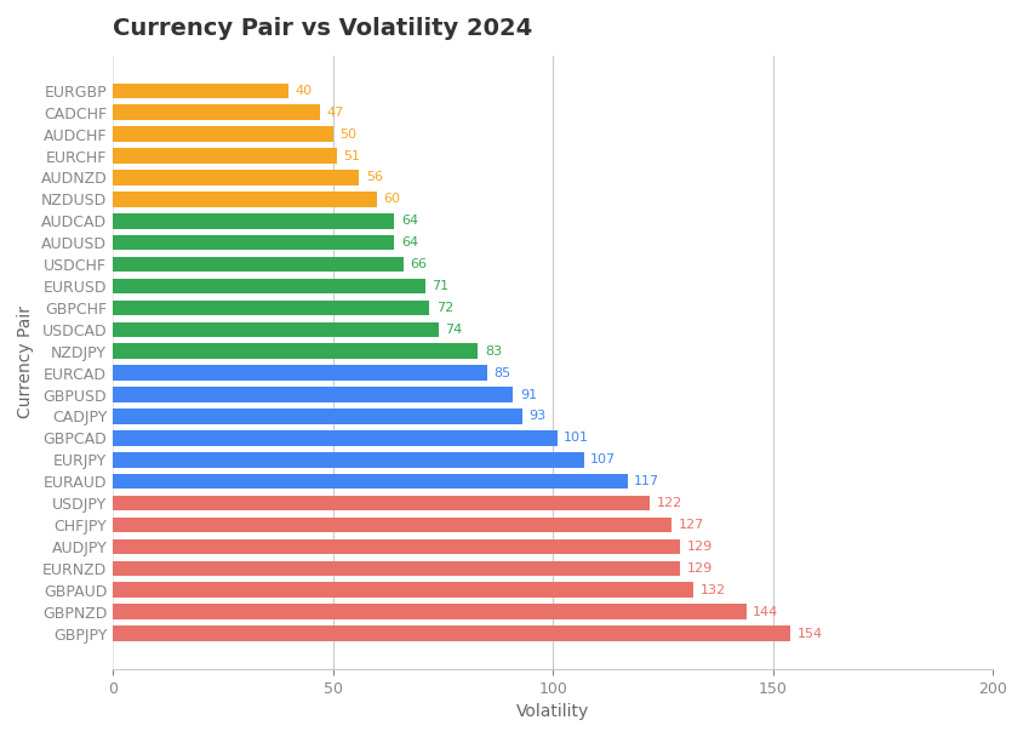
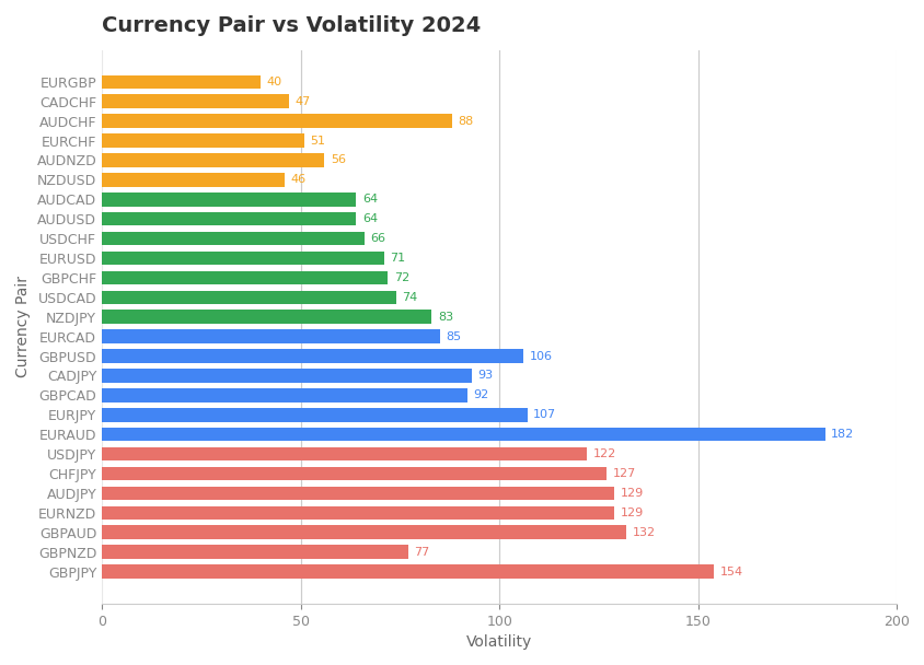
AUDCHF: 50 -> 88
NZDUSD: 60 -> 46
GBPUSD: 91 -> 106
GBPCAD: 101 -> 92
EURAUD: 117 -> 182
GBPNZD: 144 -> 77
